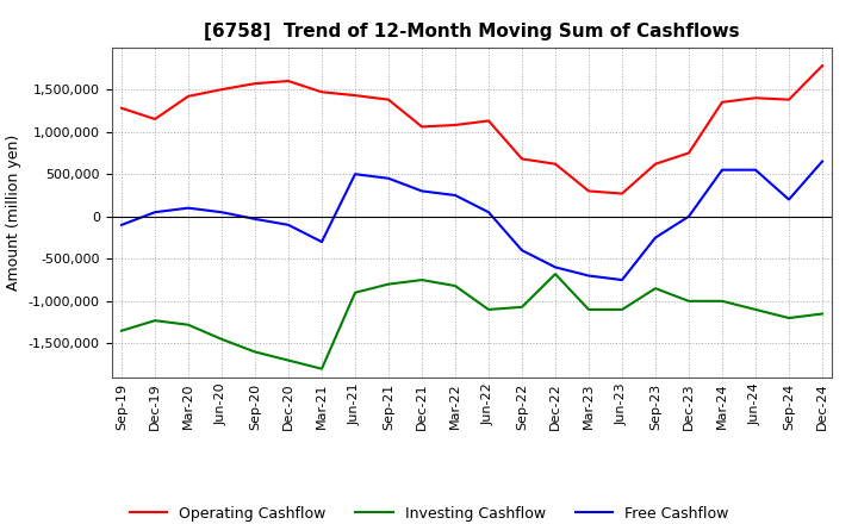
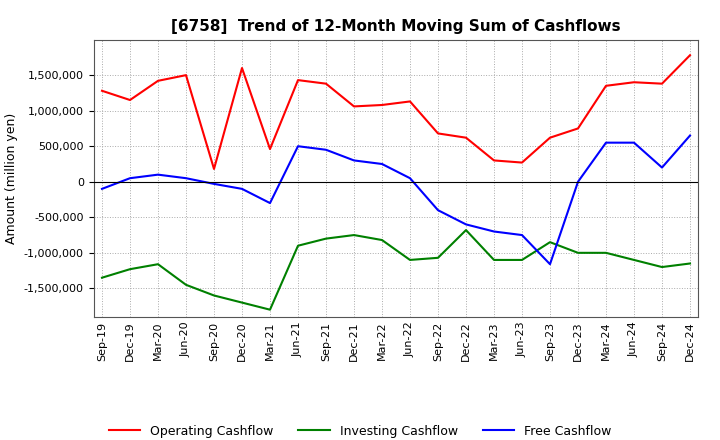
Investing Cashflow/Mar-20: -1,280,000 -> -1,160,000
Operating Cashflow/Sep-20: 1,570,000 -> 180,000
Operating Cashflow/Mar-21: 1,470,000 -> 460,000
Free Cashflow/Sep-23: -250,000 -> -1,160,000
